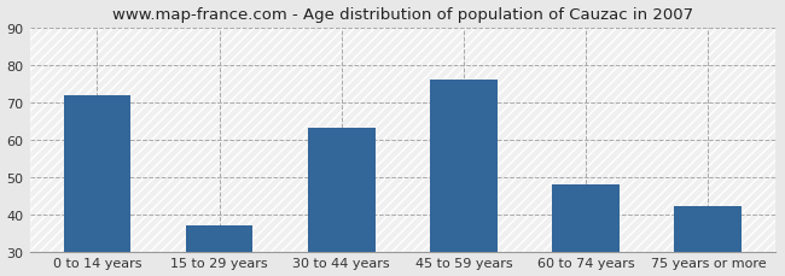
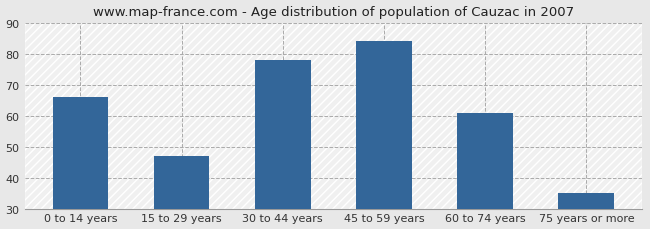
0 to 14 years: 72 -> 66
15 to 29 years: 37 -> 47
30 to 44 years: 63 -> 78
45 to 59 years: 76 -> 84
60 to 74 years: 48 -> 61
75 years or more: 42 -> 35
